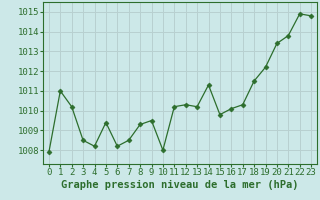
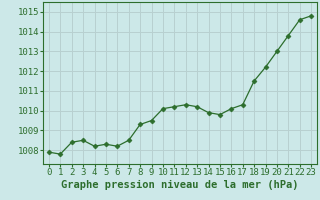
1: 1011.0 -> 1007.8
2: 1010.2 -> 1008.4
5: 1009.4 -> 1008.3
10: 1008.0 -> 1010.1
14: 1011.3 -> 1009.9
20: 1013.4 -> 1013.0
22: 1014.9 -> 1014.6
